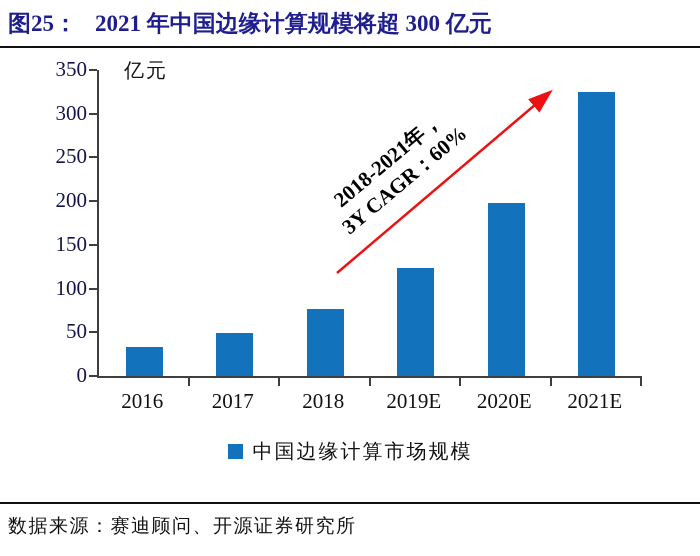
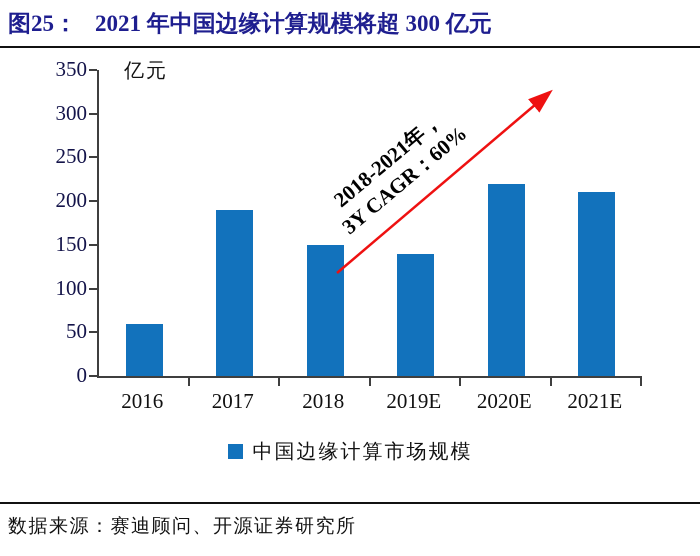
2016: 30 -> 60
2017: 50 -> 190
2018: 80 -> 150
2019E: 120 -> 140
2020E: 200 -> 220
2021E: 320 -> 210
